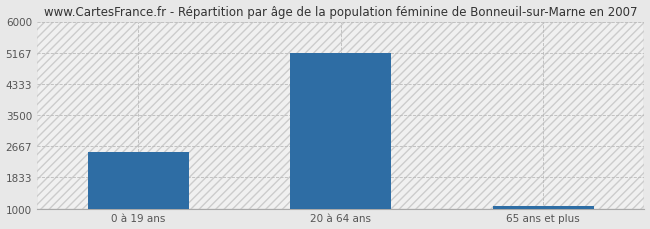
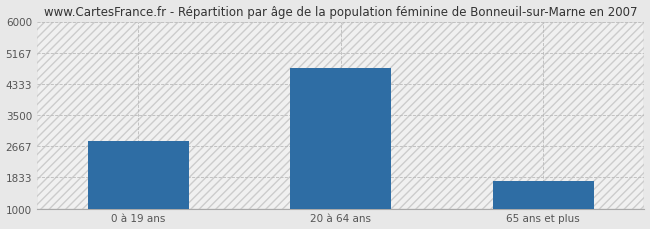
0 à 19 ans: 2500 -> 2800
20 à 64 ans: 5170 -> 4750
65 ans et plus: 1070 -> 1750
